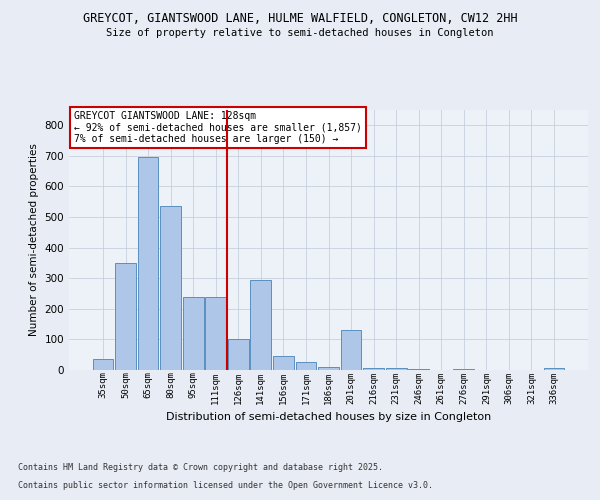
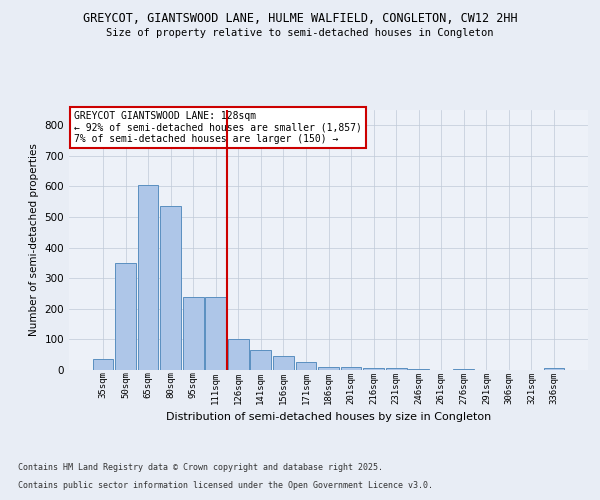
65sqm: 695 -> 605
141sqm: 295 -> 65
201sqm: 130 -> 10
